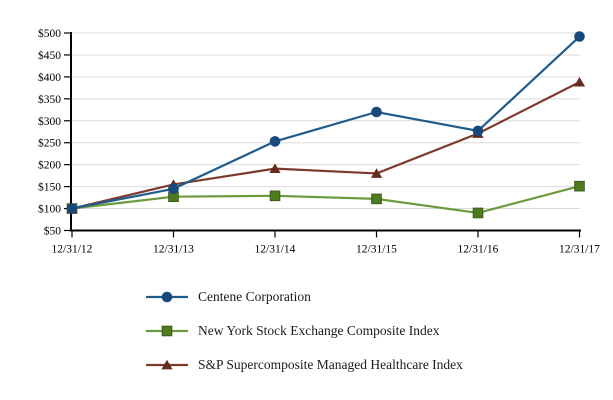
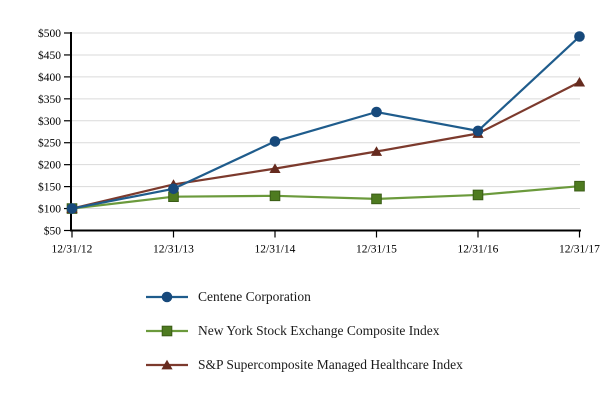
S&P Supercomposite Managed Healthcare Index/12/31/15: $180 -> $230
New York Stock Exchange Composite Index/12/31/16: $90 -> $130
